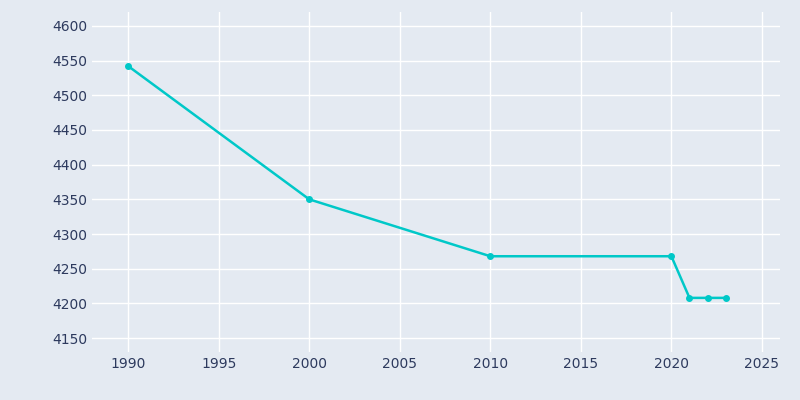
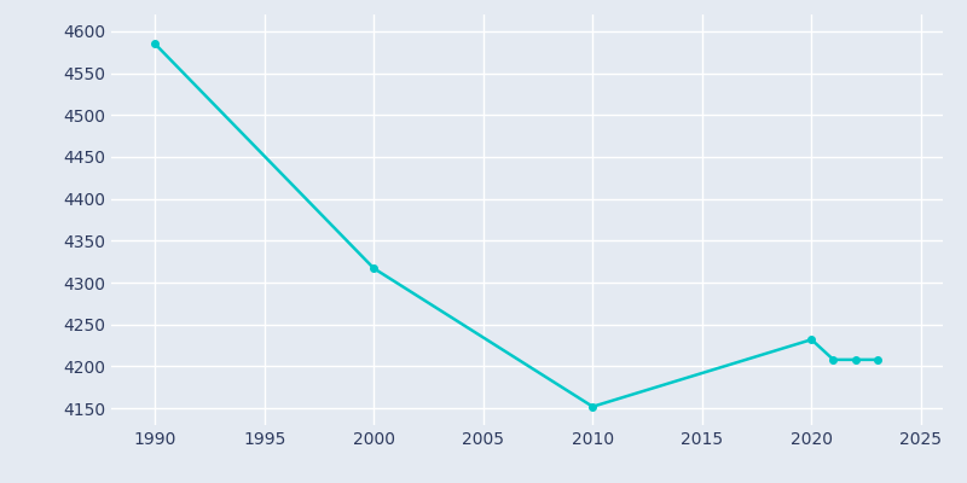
1990: 4542 -> 4585
2000: 4350 -> 4317
2010: 4268 -> 4152
2020: 4268 -> 4232
